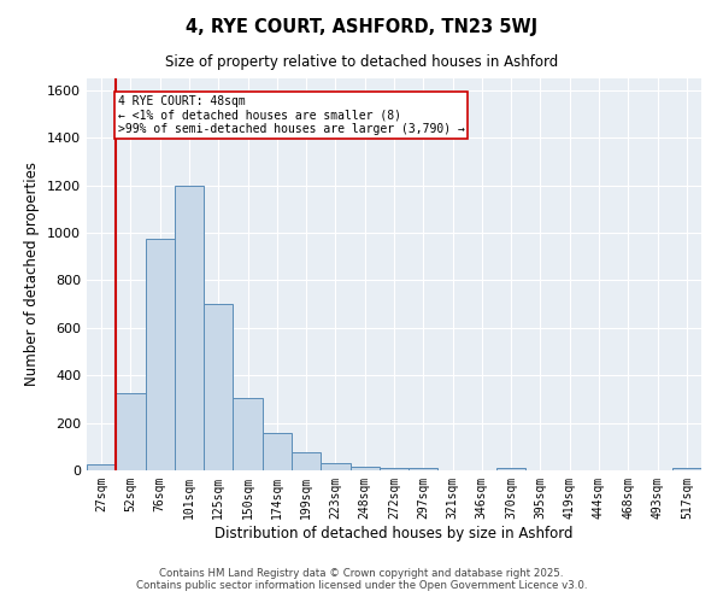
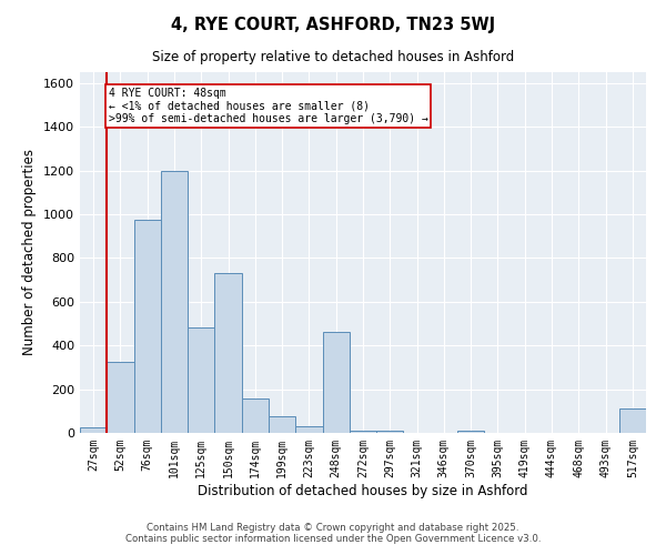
125sqm: 700 -> 480
150sqm: 300 -> 730
248sqm: 20 -> 460
517sqm: 10 -> 110
